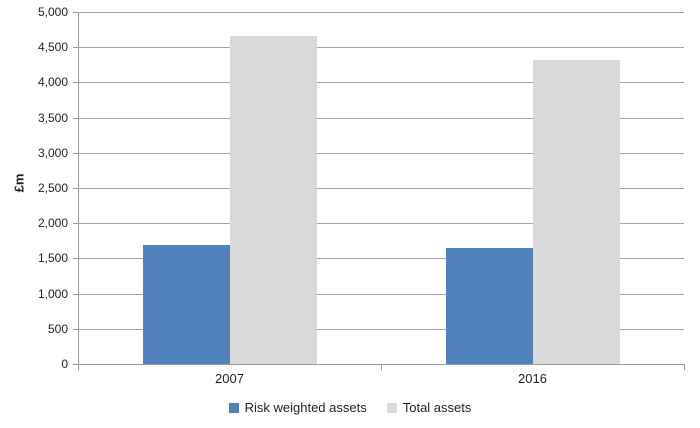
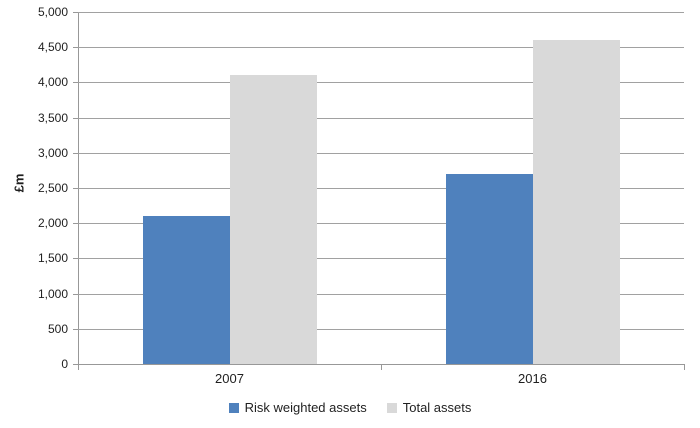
Risk weighted assets/2007: 1700 -> 2100
Total assets/2007: 4700 -> 4100
Risk weighted assets/2016: 1600 -> 2700
Total assets/2016: 4300 -> 4600
